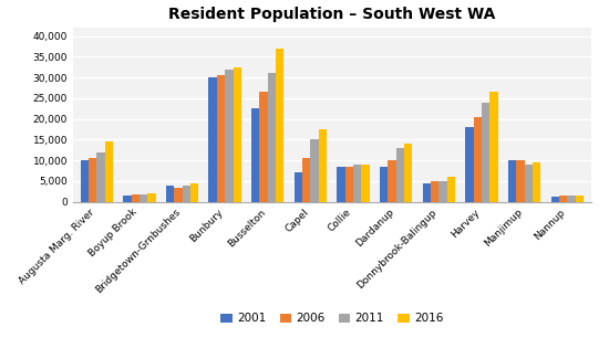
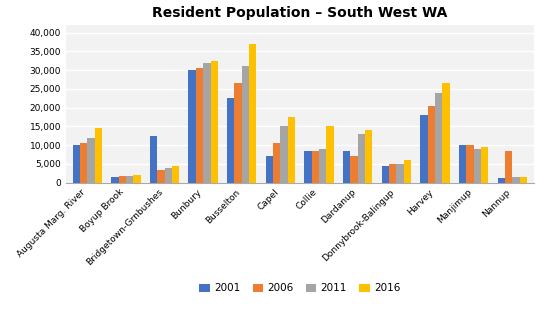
2001/Bridgetown-Grnbushes: 3,800 -> 12,500
2016/Collie: 9,000 -> 15,000
2006/Dardanup: 10,000 -> 7,000
2006/Nannup: 1,500 -> 8,500
